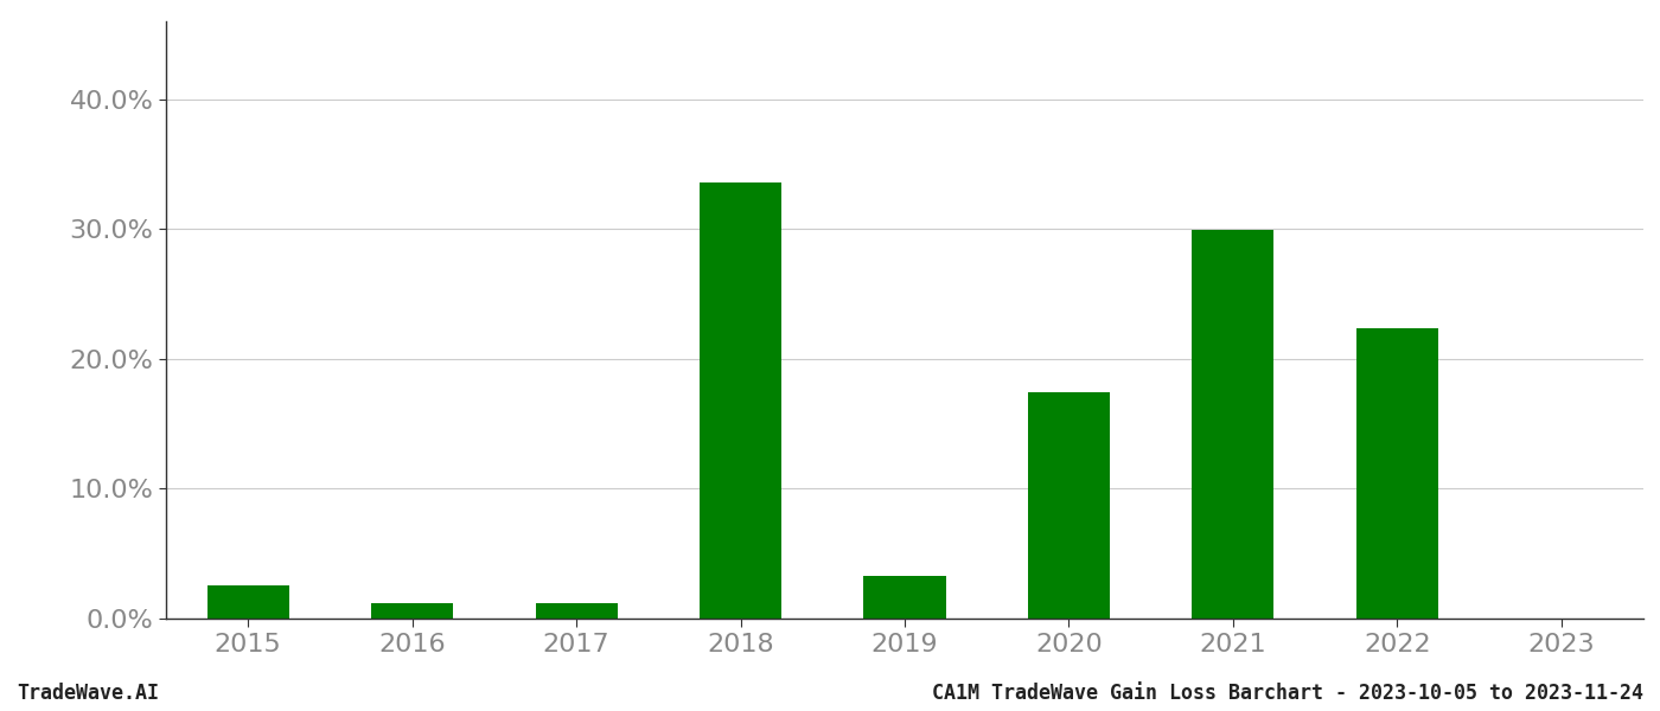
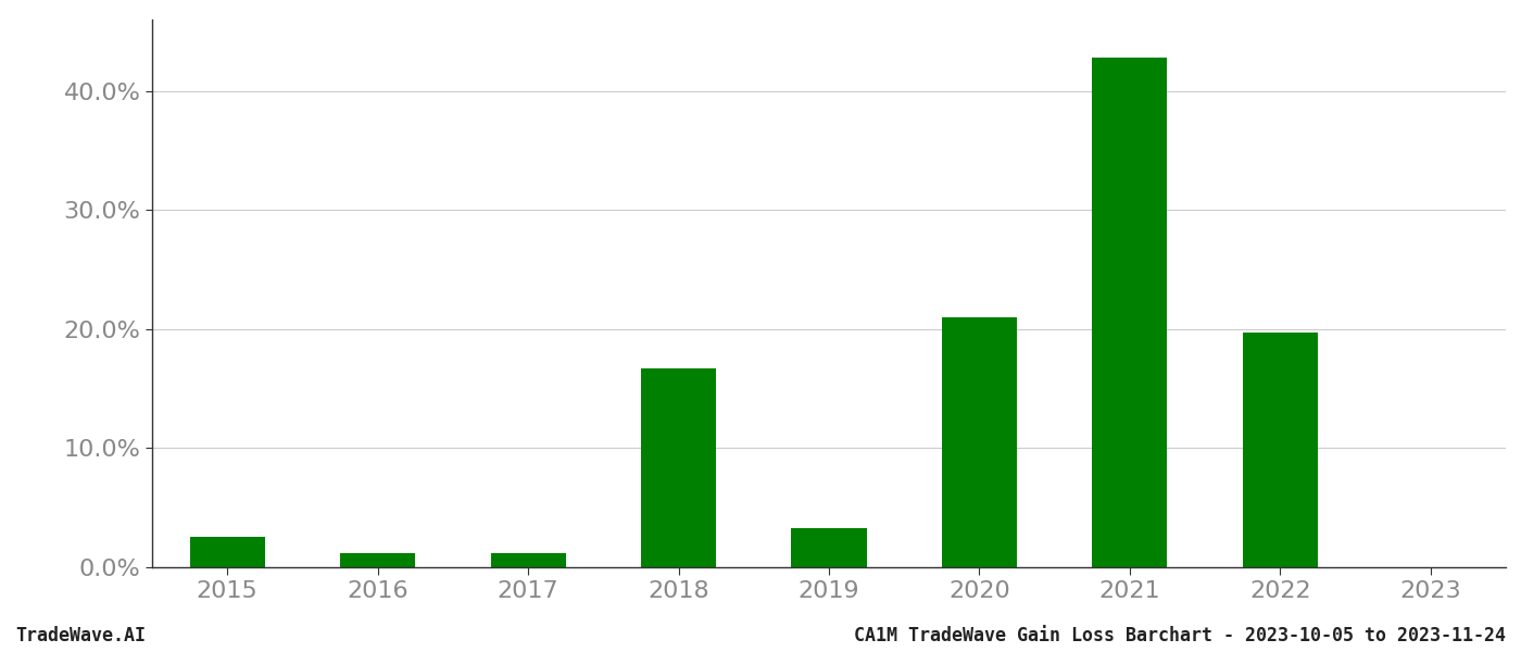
2018: 33.6% -> 16.7%
2020: 17.4% -> 21.0%
2021: 29.9% -> 42.8%
2022: 22.4% -> 19.7%
